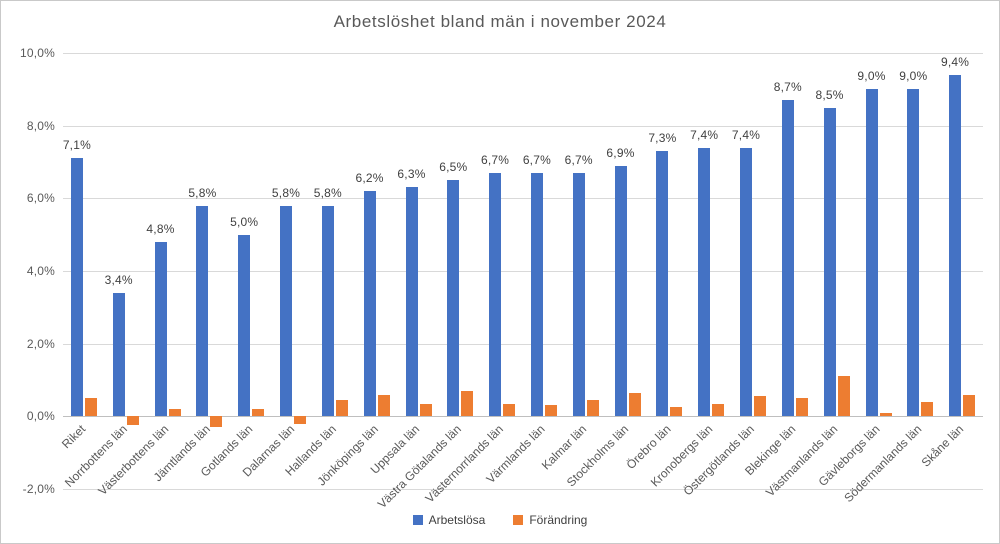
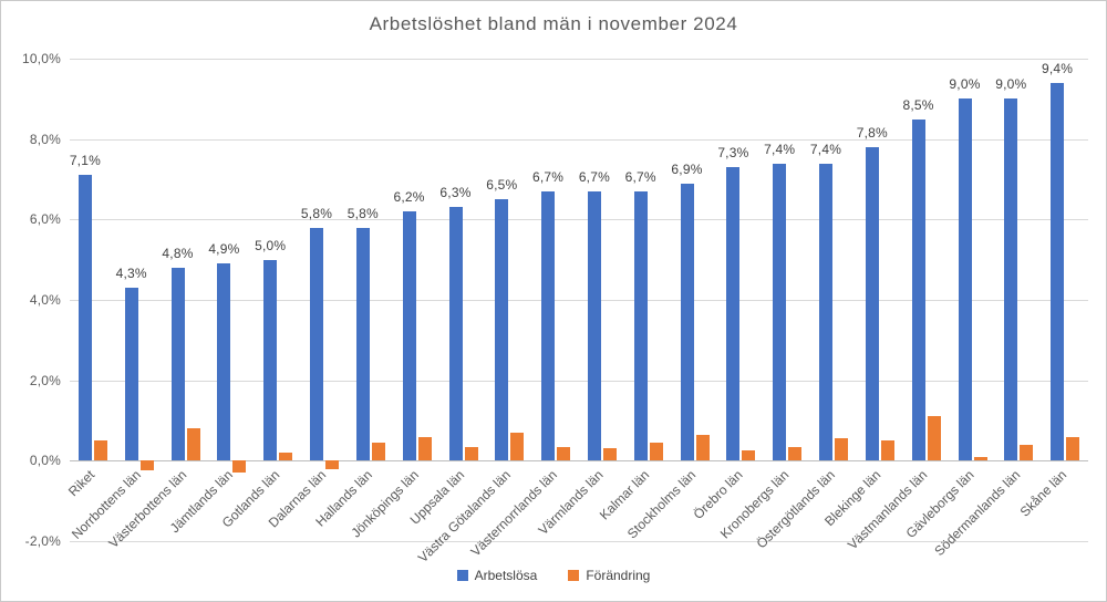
Arbetslösa/Norrbottens län: 3,4% -> 4,3%
Förändring/Västerbottens län: 0,2% -> 0,8%
Arbetslösa/Jämtlands län: 5,8% -> 4,9%
Arbetslösa/Blekinge län: 8,7% -> 7,8%
